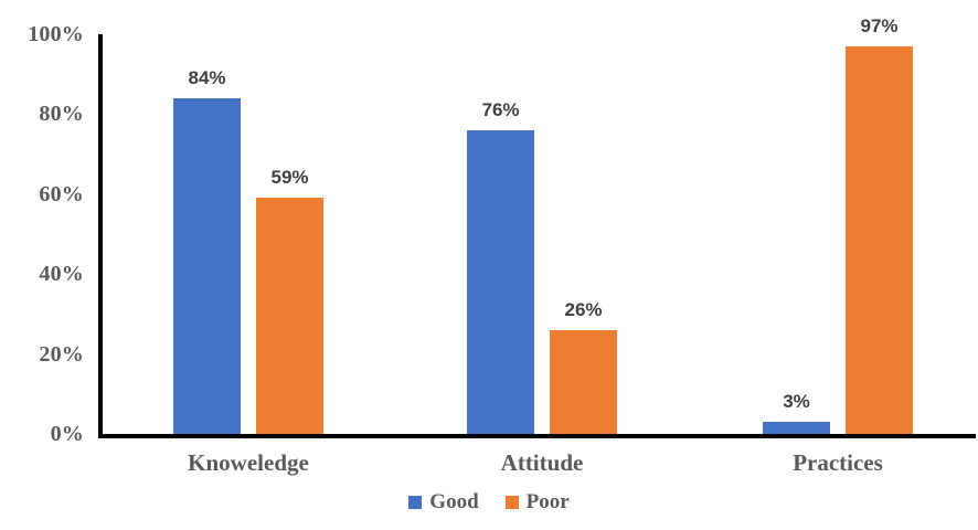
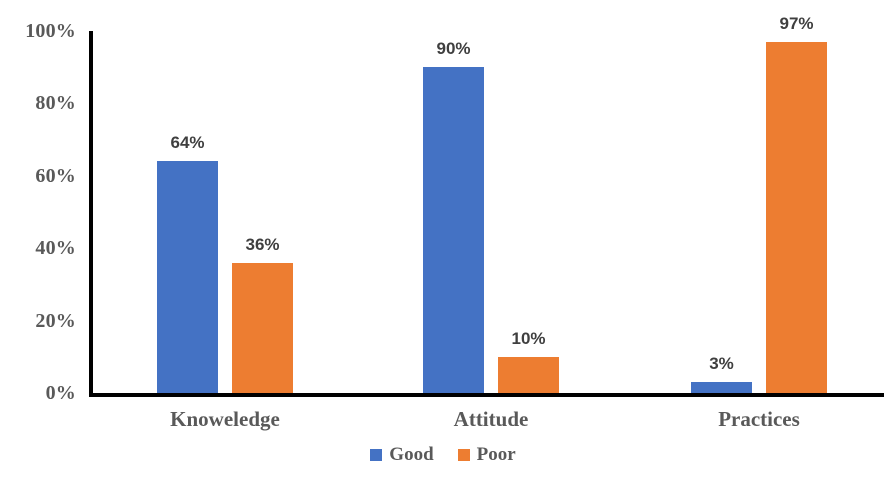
Good/Knoweledge: 84% -> 64%
Poor/Knoweledge: 59% -> 36%
Good/Attitude: 76% -> 90%
Poor/Attitude: 26% -> 10%
